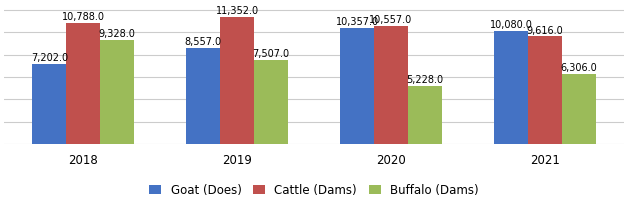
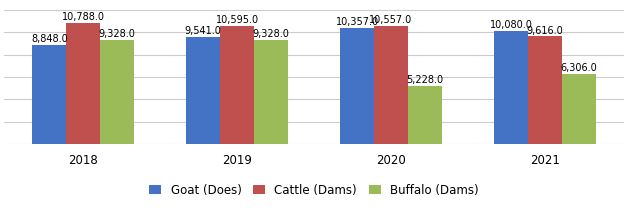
Goat (Does)/2018: 7,202.0 -> 8,848.0
Goat (Does)/2019: 8,557.0 -> 9,541.0
Cattle (Dams)/2019: 11,352.0 -> 10,595.0
Buffalo (Dams)/2019: 7,507.0 -> 9,328.0
